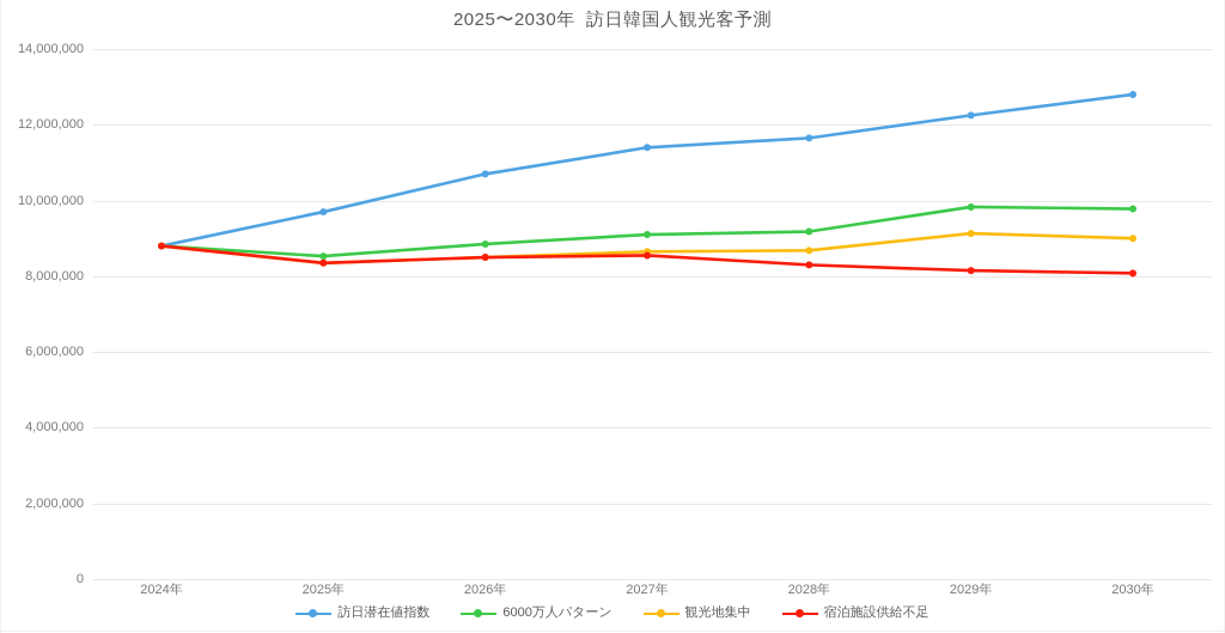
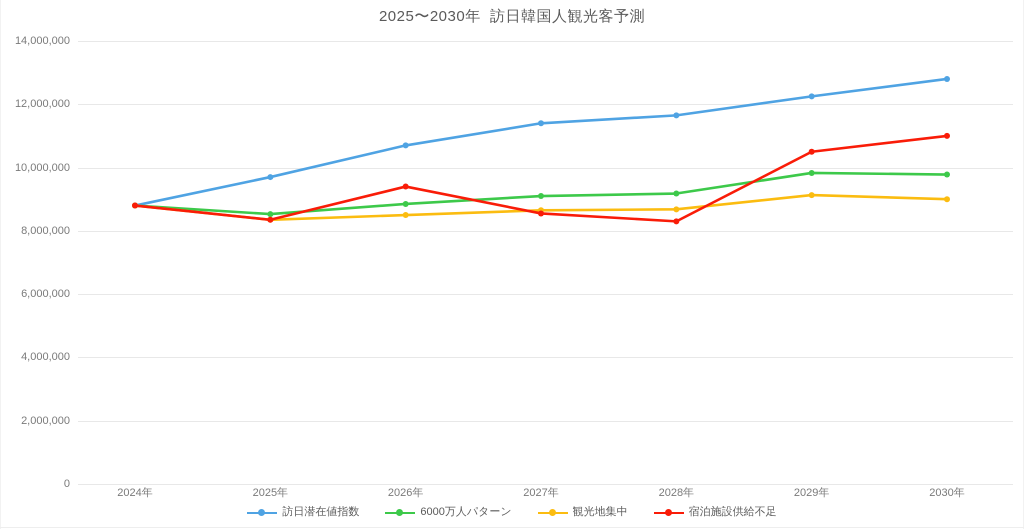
宿泊施設供給不足/2026年: 8500000 -> 9400000
宿泊施設供給不足/2029年: 8200000 -> 10500000
宿泊施設供給不足/2030年: 8100000 -> 11000000
